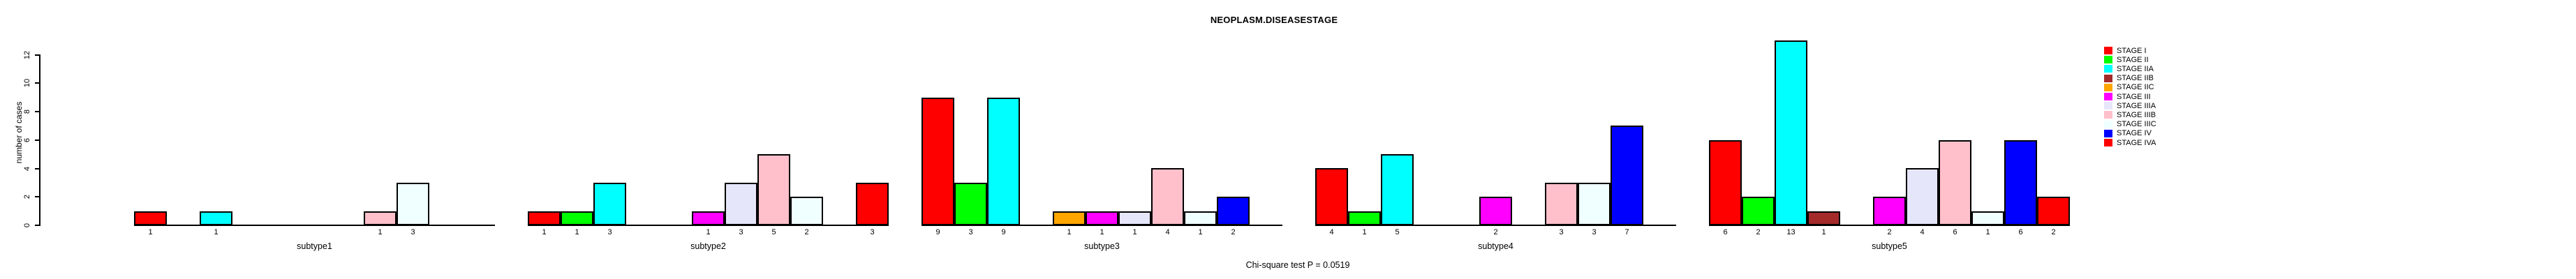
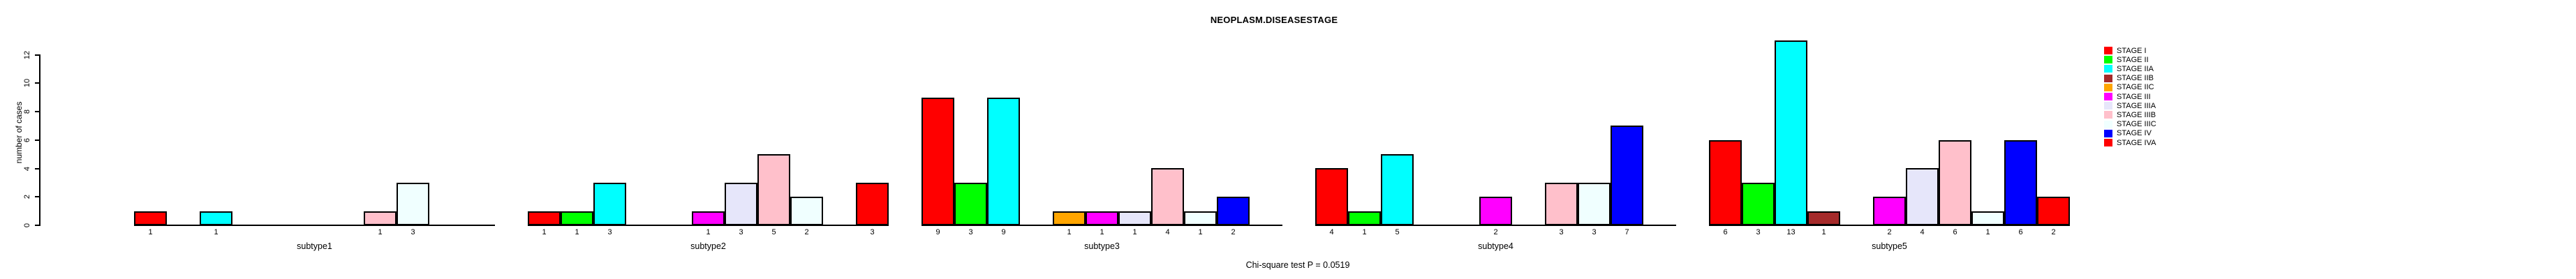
STAGE II/subtype5: 2 -> 3
